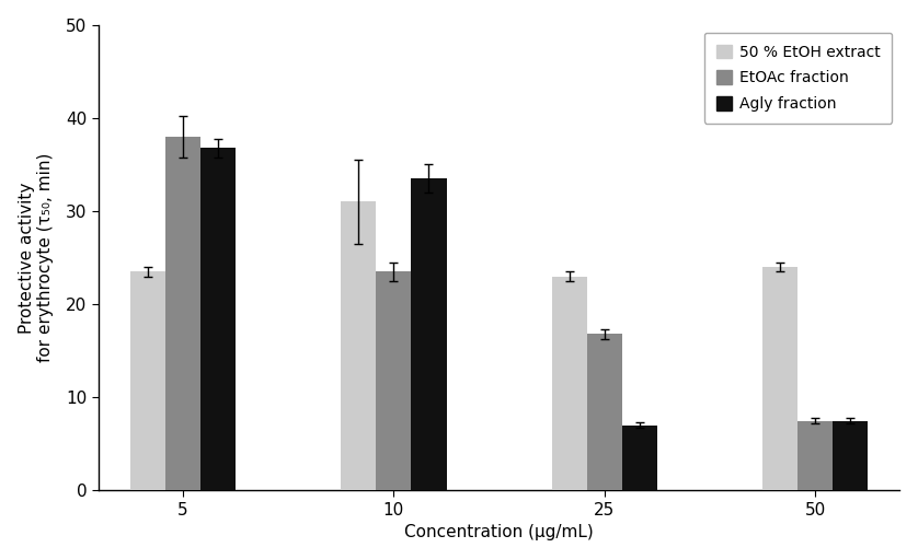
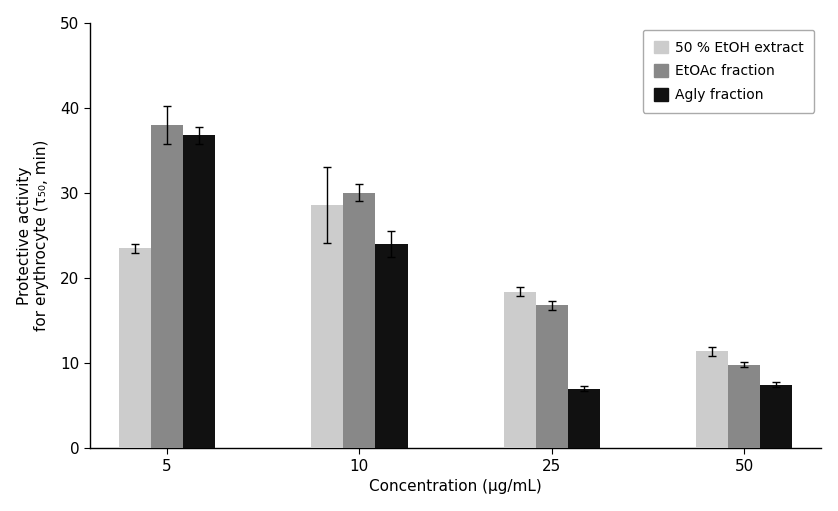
50 % EtOH extract/10: 31.0 -> 28.6
EtOAc fraction/10: 23.5 -> 30.0
Agly fraction/10: 33.5 -> 24.0
50 % EtOH extract/25: 23.0 -> 18.4
50 % EtOH extract/50: 24.0 -> 11.4
EtOAc fraction/50: 7.5 -> 9.8
